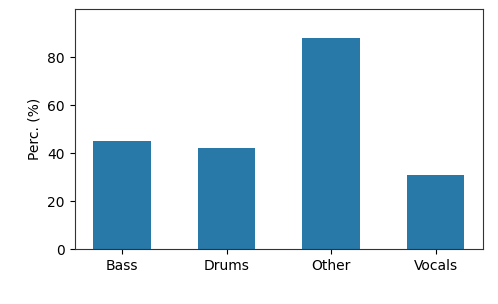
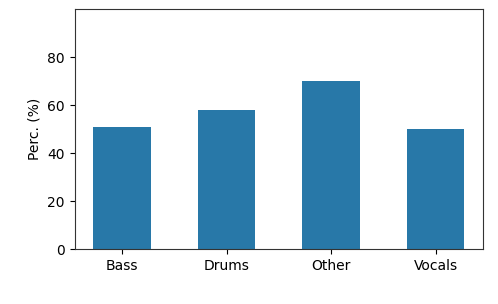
Bass: 45 -> 51
Drums: 42 -> 58
Other: 88 -> 70
Vocals: 31 -> 50
